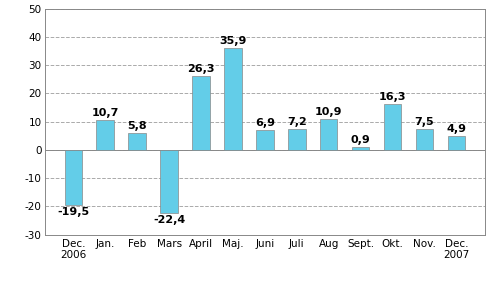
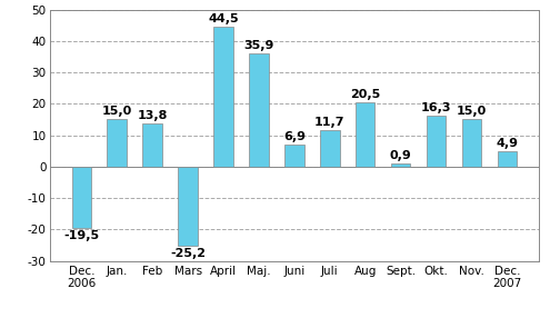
Jan.: 10,7 -> 15,0
Feb: 5,8 -> 13,8
Mars: -22,4 -> -25,2
April: 26,3 -> 44,5
Juli: 7,2 -> 11,7
Aug: 10,9 -> 20,5
Nov.: 7,5 -> 15,0
